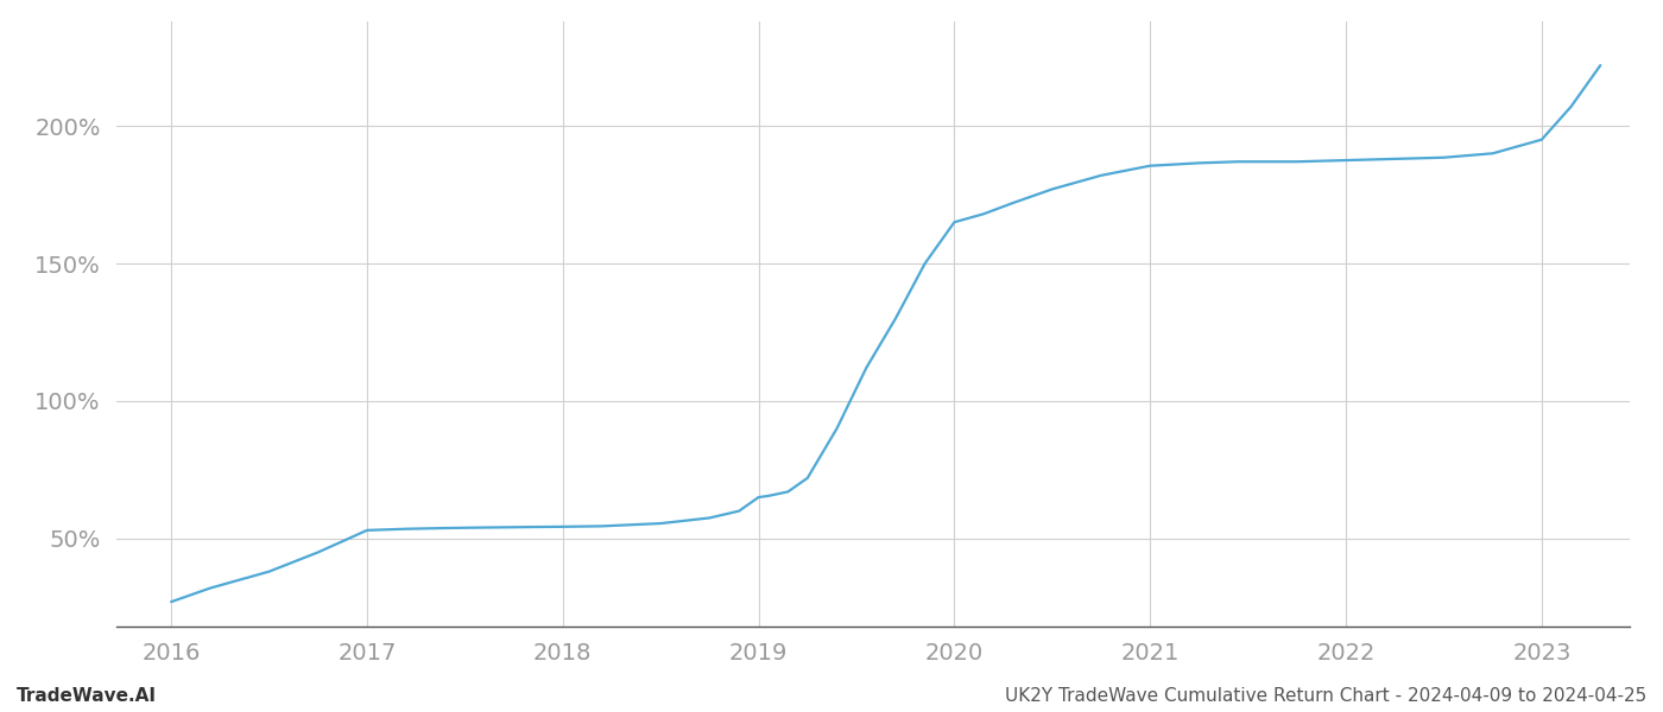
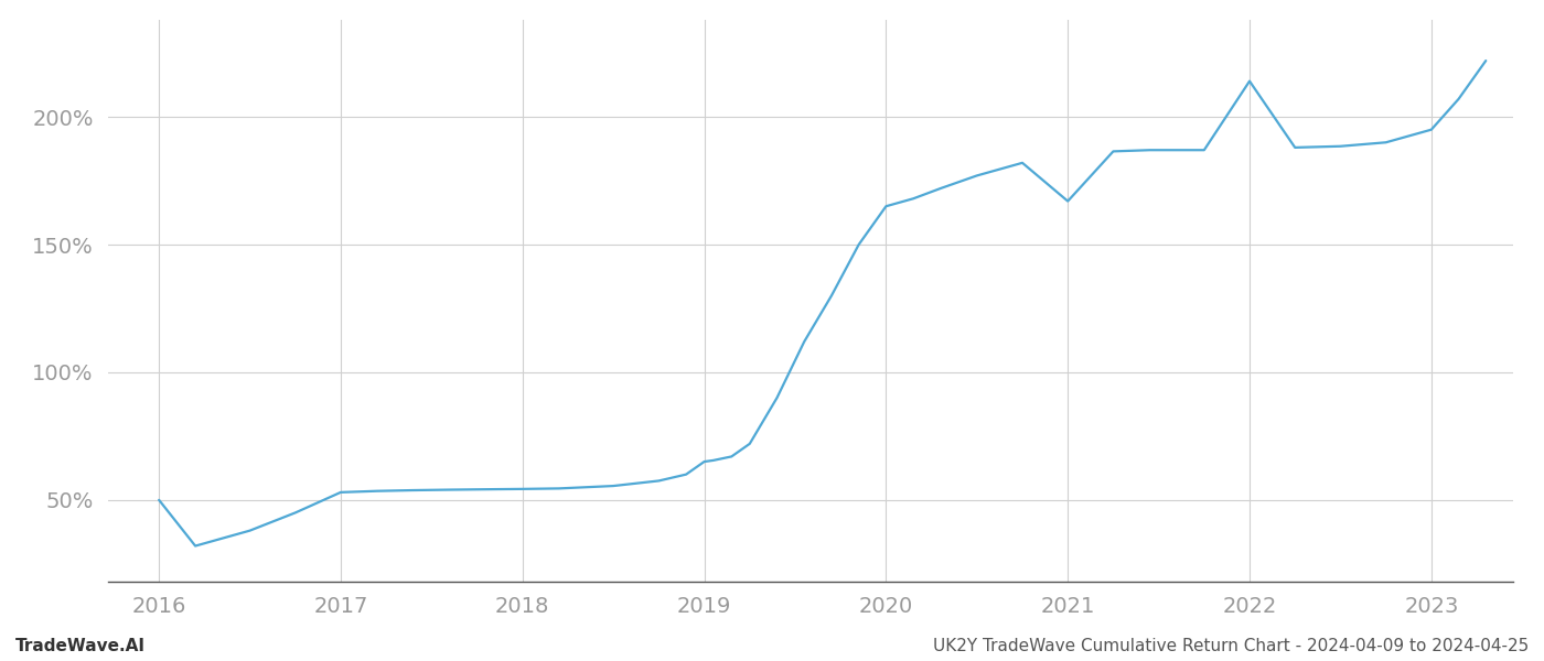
2016: 27.0% -> 50.0%
2021: 185.5% -> 167.0%
2022: 187.5% -> 214.0%
